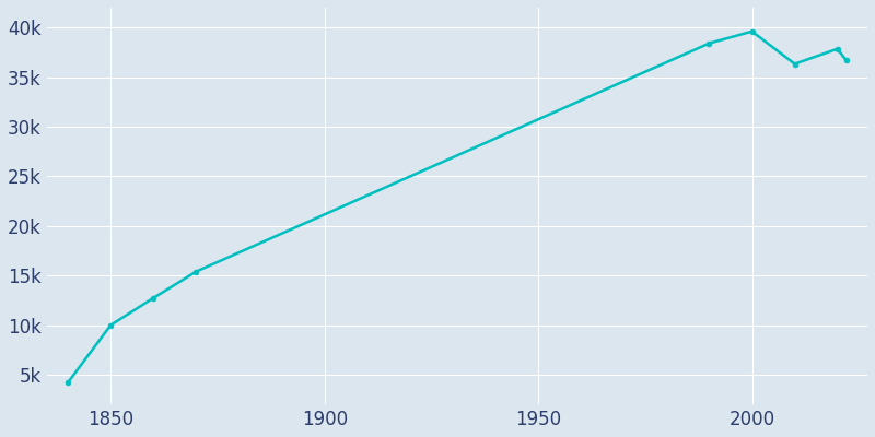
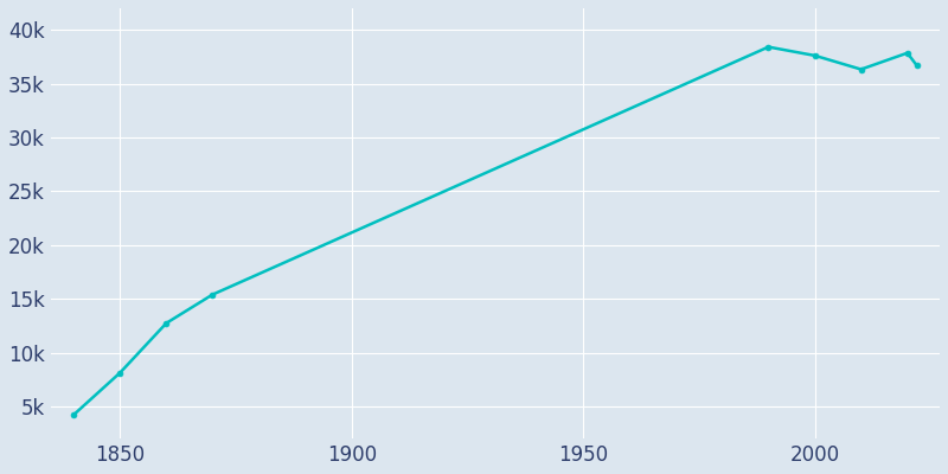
1850: 10.0k -> 8.1k
2000: 39.6k -> 37.6k
